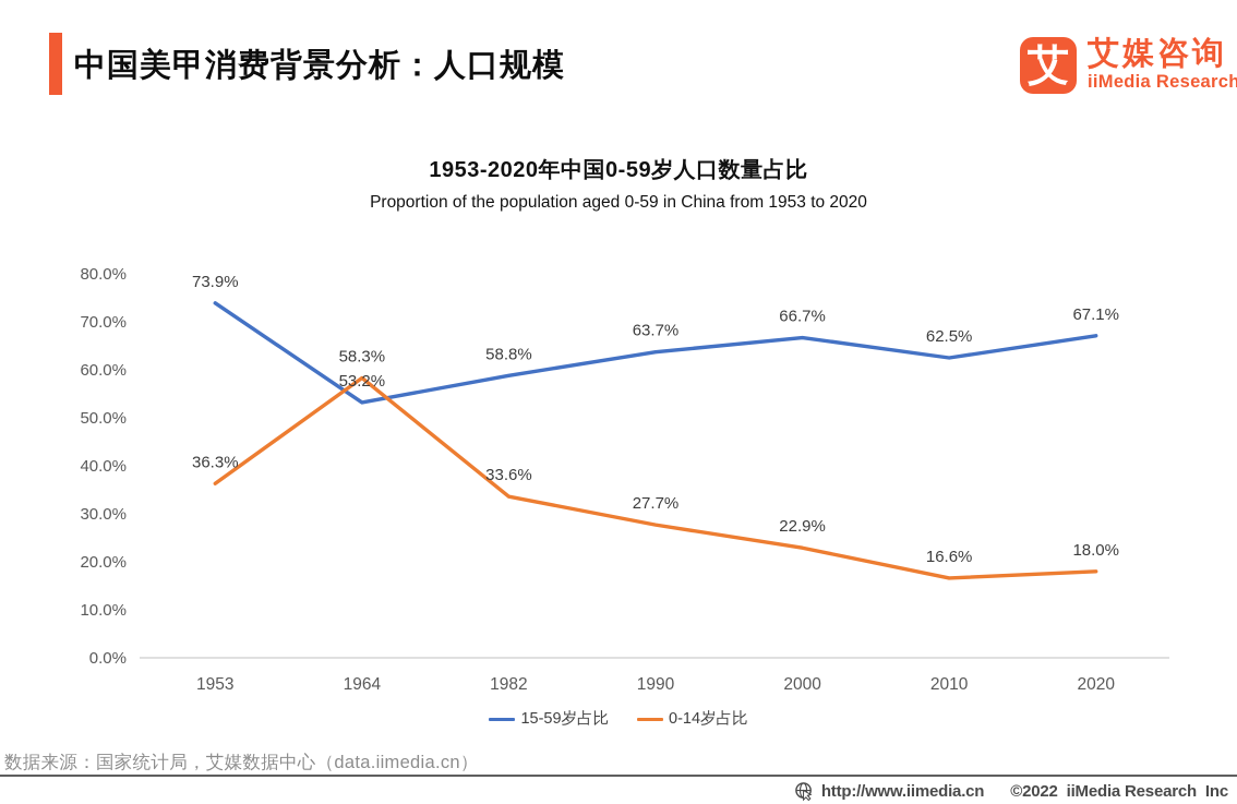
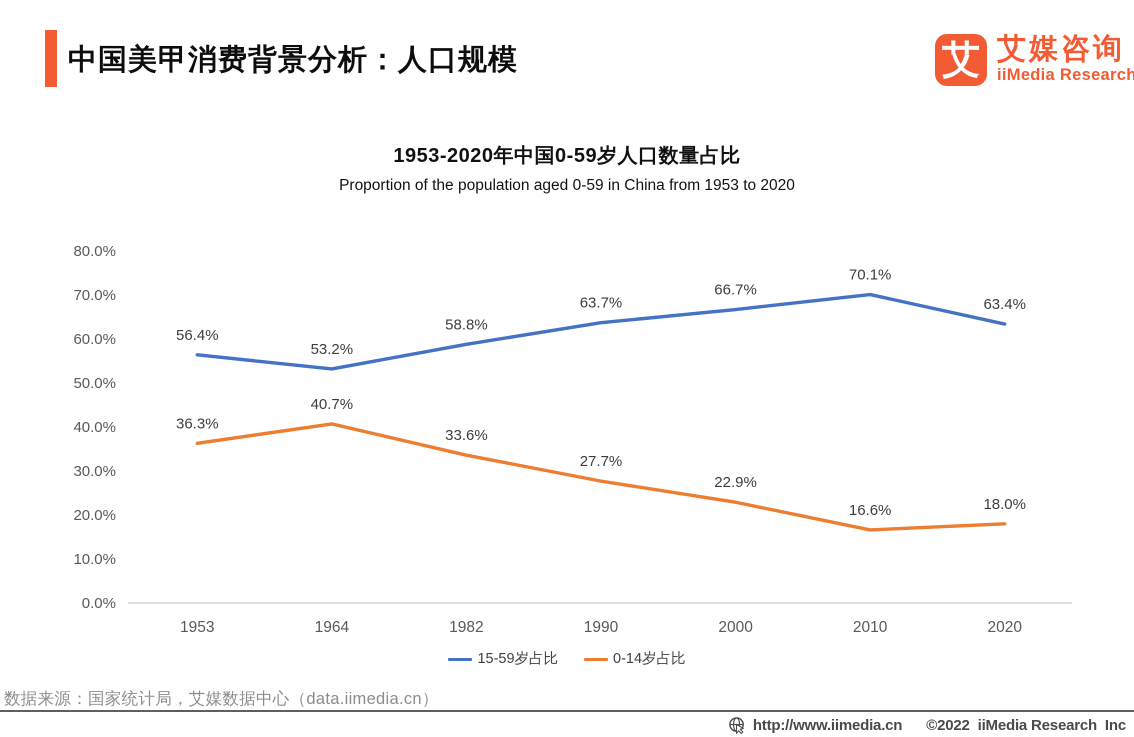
15-59岁占比/1953: 73.9% -> 56.4%
0-14岁占比/1964: 58.3% -> 40.7%
15-59岁占比/2010: 62.5% -> 70.1%
15-59岁占比/2020: 67.1% -> 63.4%
